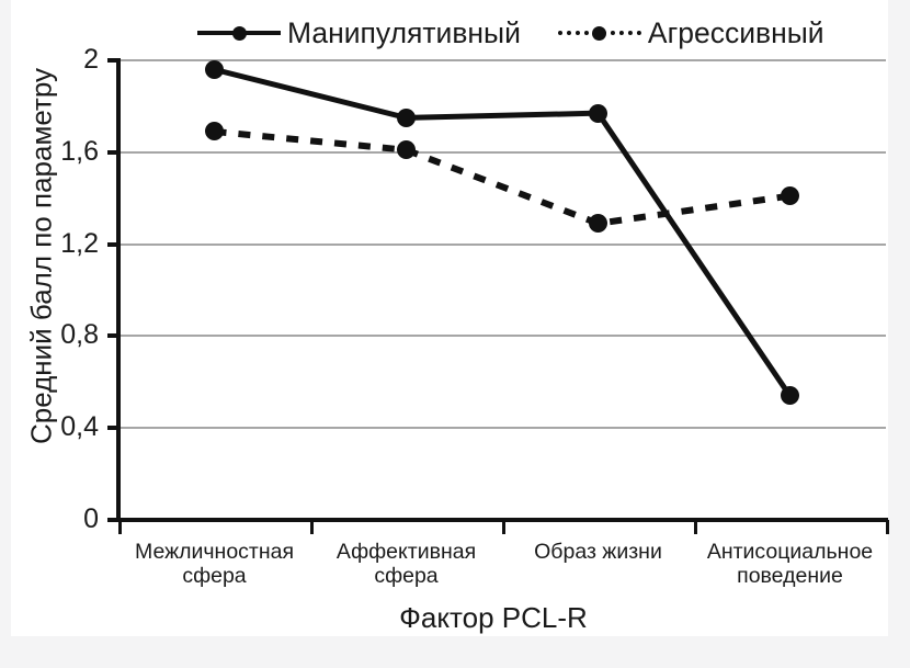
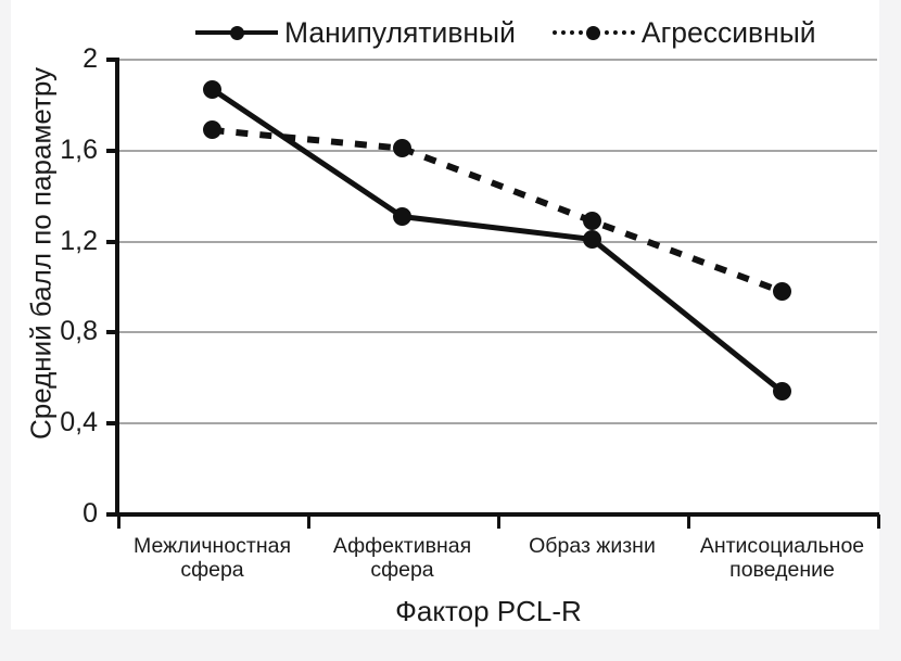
Манипулятивный/Межличностная сфера: 1,96 -> 1,87
Манипулятивный/Аффективная сфера: 1,75 -> 1,31
Манипулятивный/Образ жизни: 1,77 -> 1,21
Агрессивный/Антисоциальное поведение: 1,41 -> 0,98
